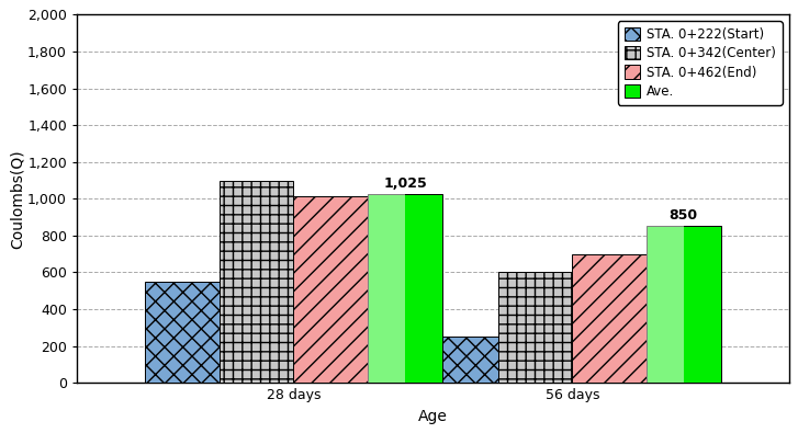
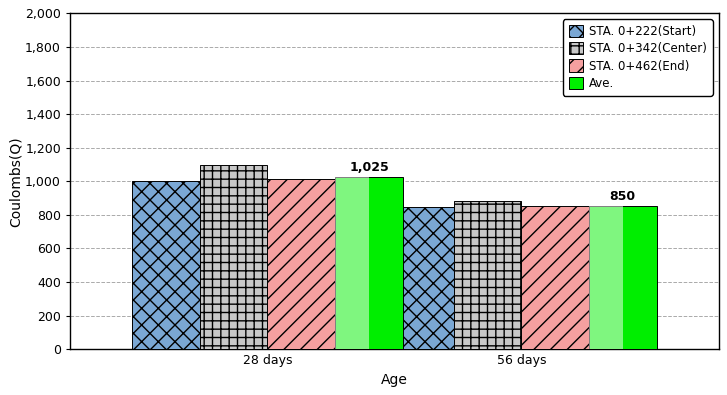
STA. 0+222(Start)/28 days: 550 -> 1,000
STA. 0+222(Start)/56 days: 250 -> 840
STA. 0+342(Center)/56 days: 600 -> 880
STA. 0+462(End)/56 days: 700 -> 860
